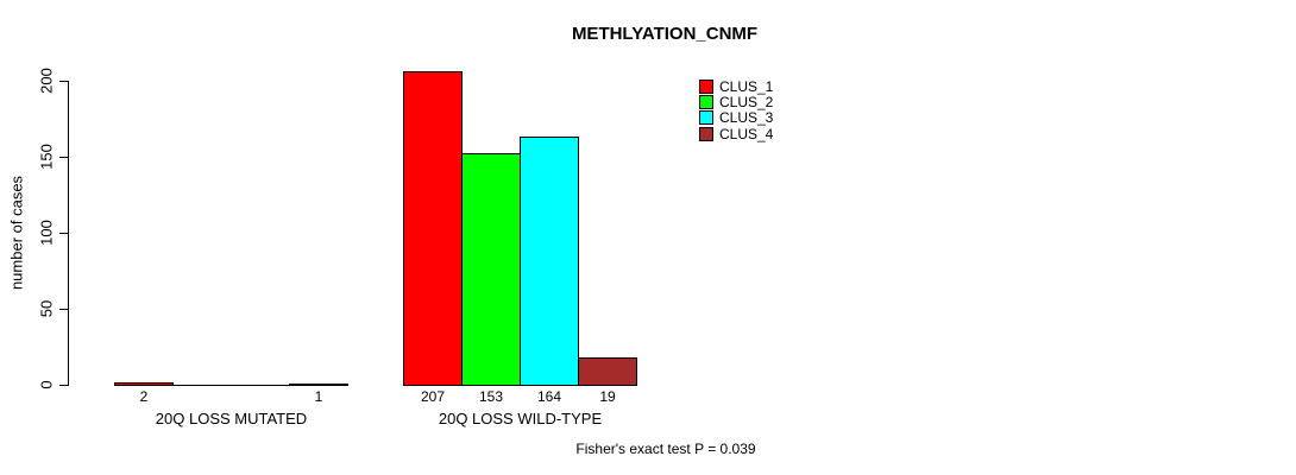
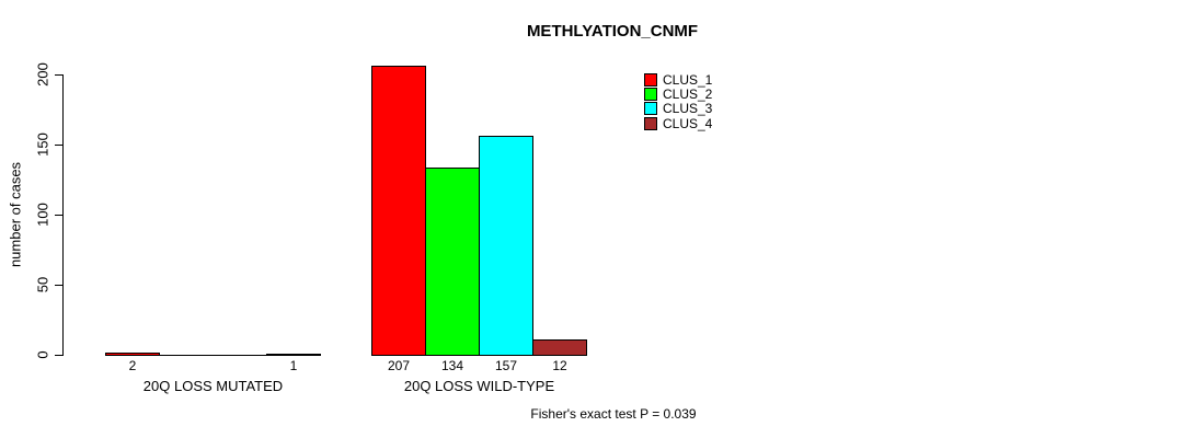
CLUS_2/20Q LOSS WILD-TYPE: 153 -> 134
CLUS_3/20Q LOSS WILD-TYPE: 164 -> 157
CLUS_4/20Q LOSS WILD-TYPE: 19 -> 12
